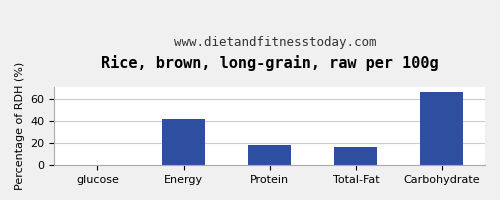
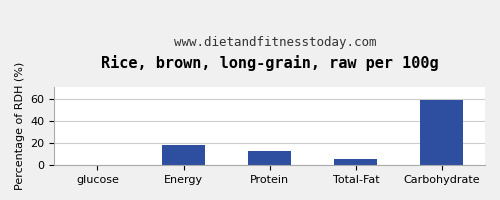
Energy: 42 -> 18
Protein: 18 -> 13
Total-Fat: 16 -> 6
Carbohydrate: 66 -> 59
